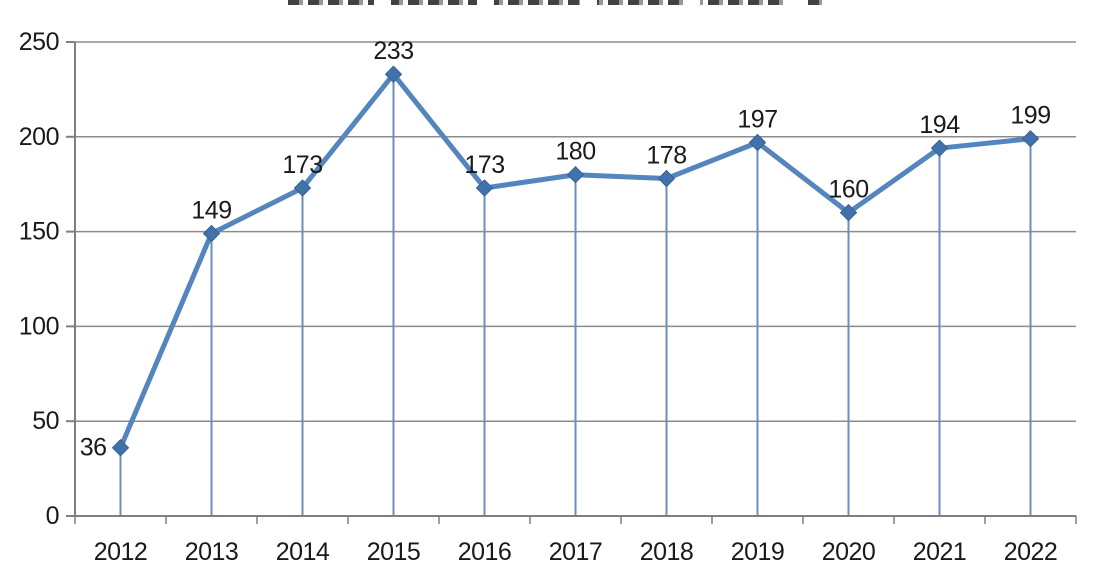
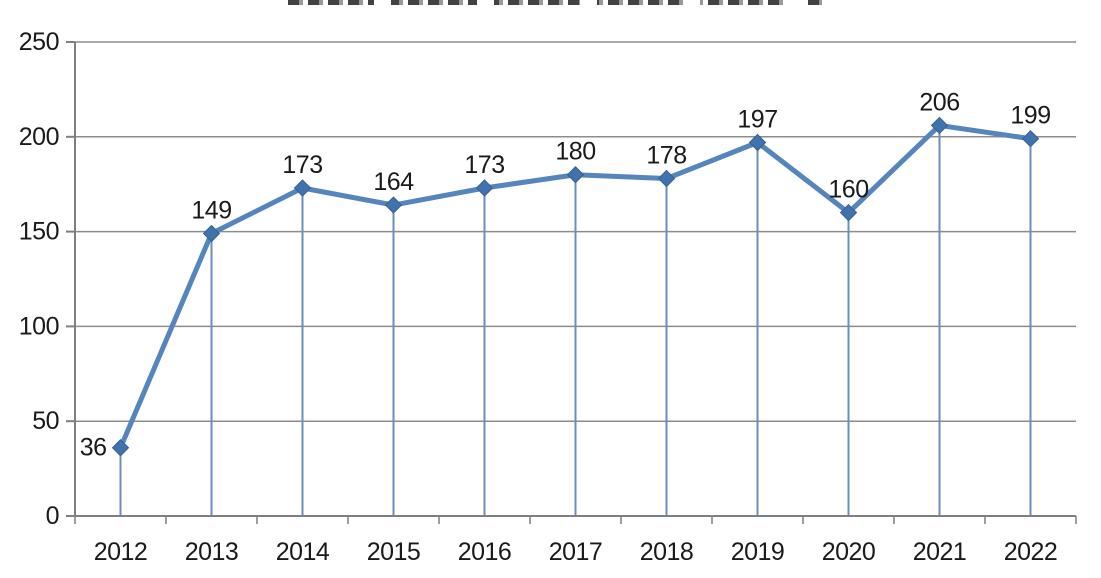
2015: 233 -> 164
2021: 194 -> 206
